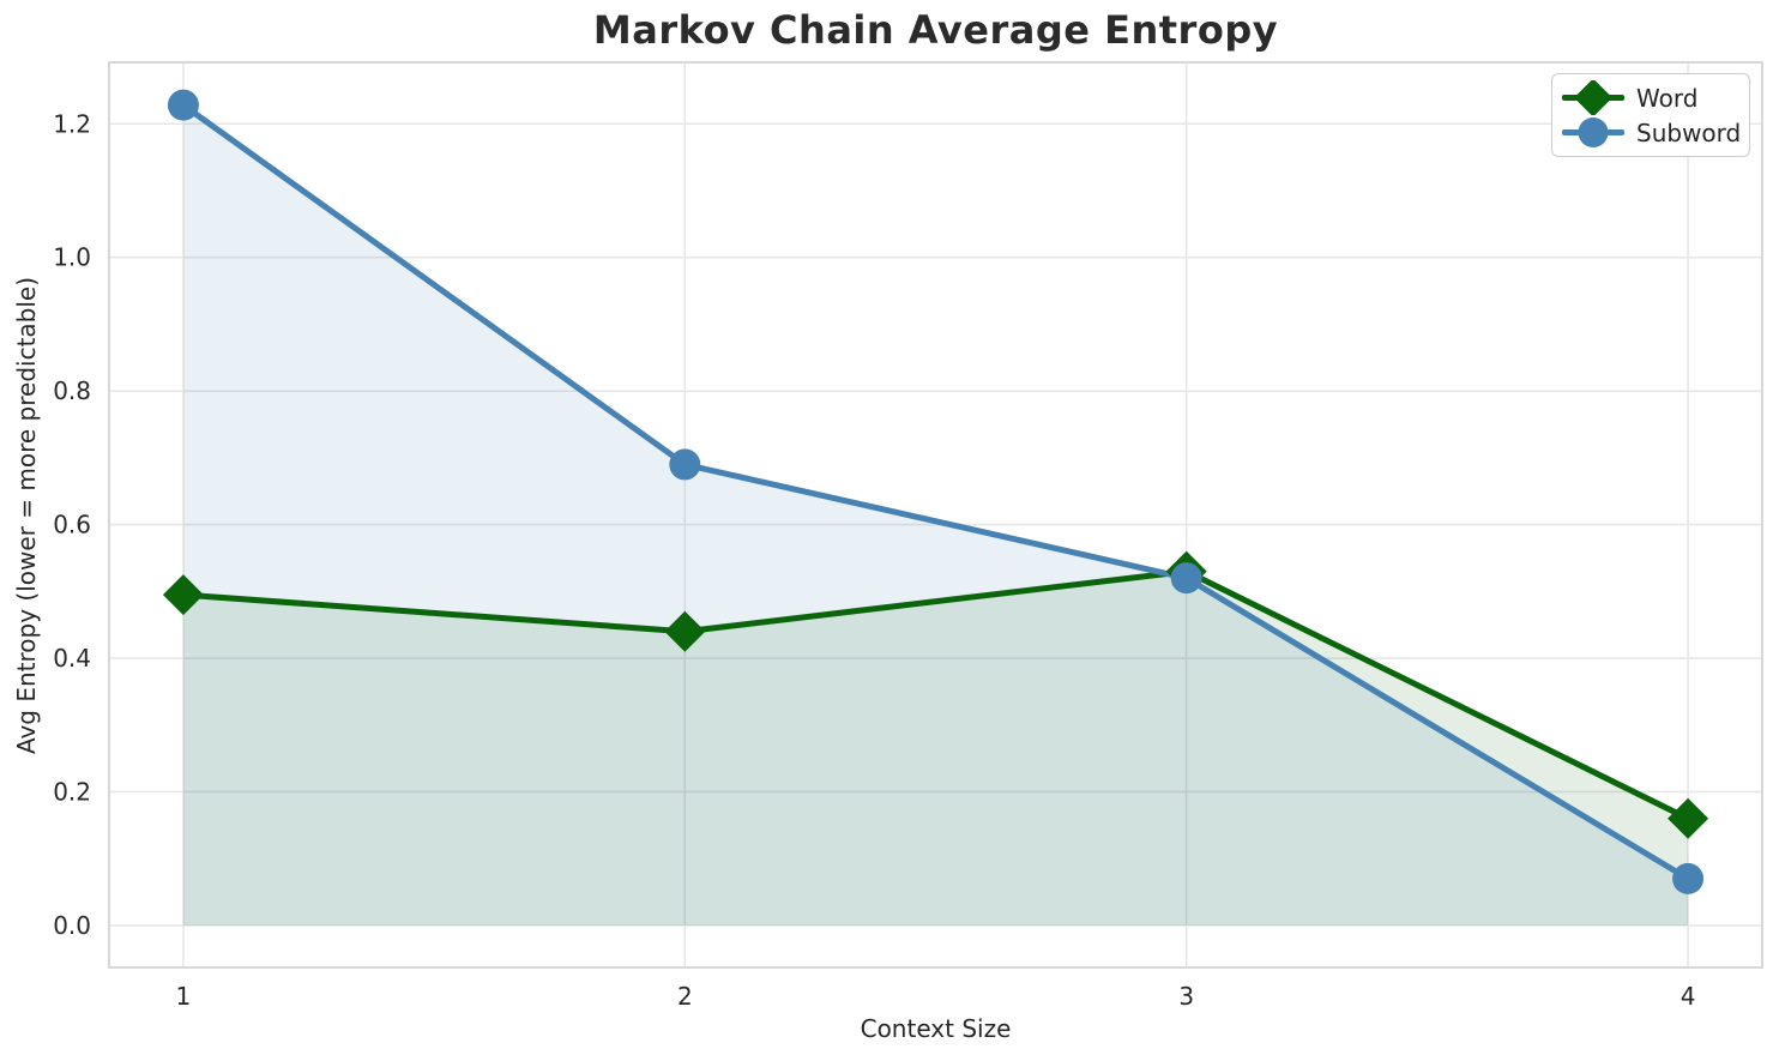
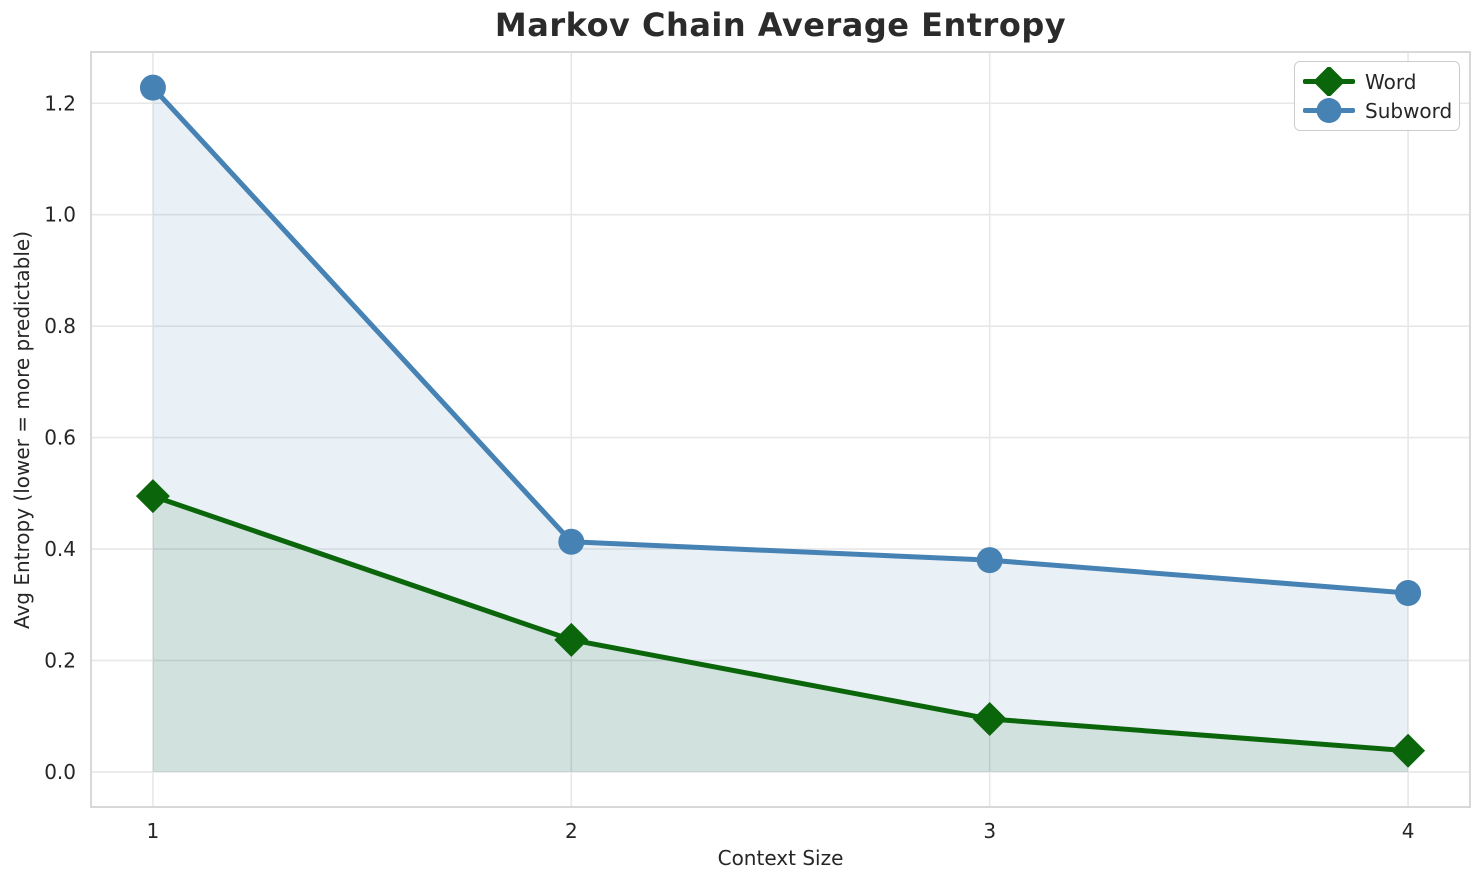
Word/2: 0.44 -> 0.24
Subword/2: 0.69 -> 0.41
Word/3: 0.53 -> 0.10
Subword/3: 0.52 -> 0.38
Word/4: 0.16 -> 0.04
Subword/4: 0.07 -> 0.32
